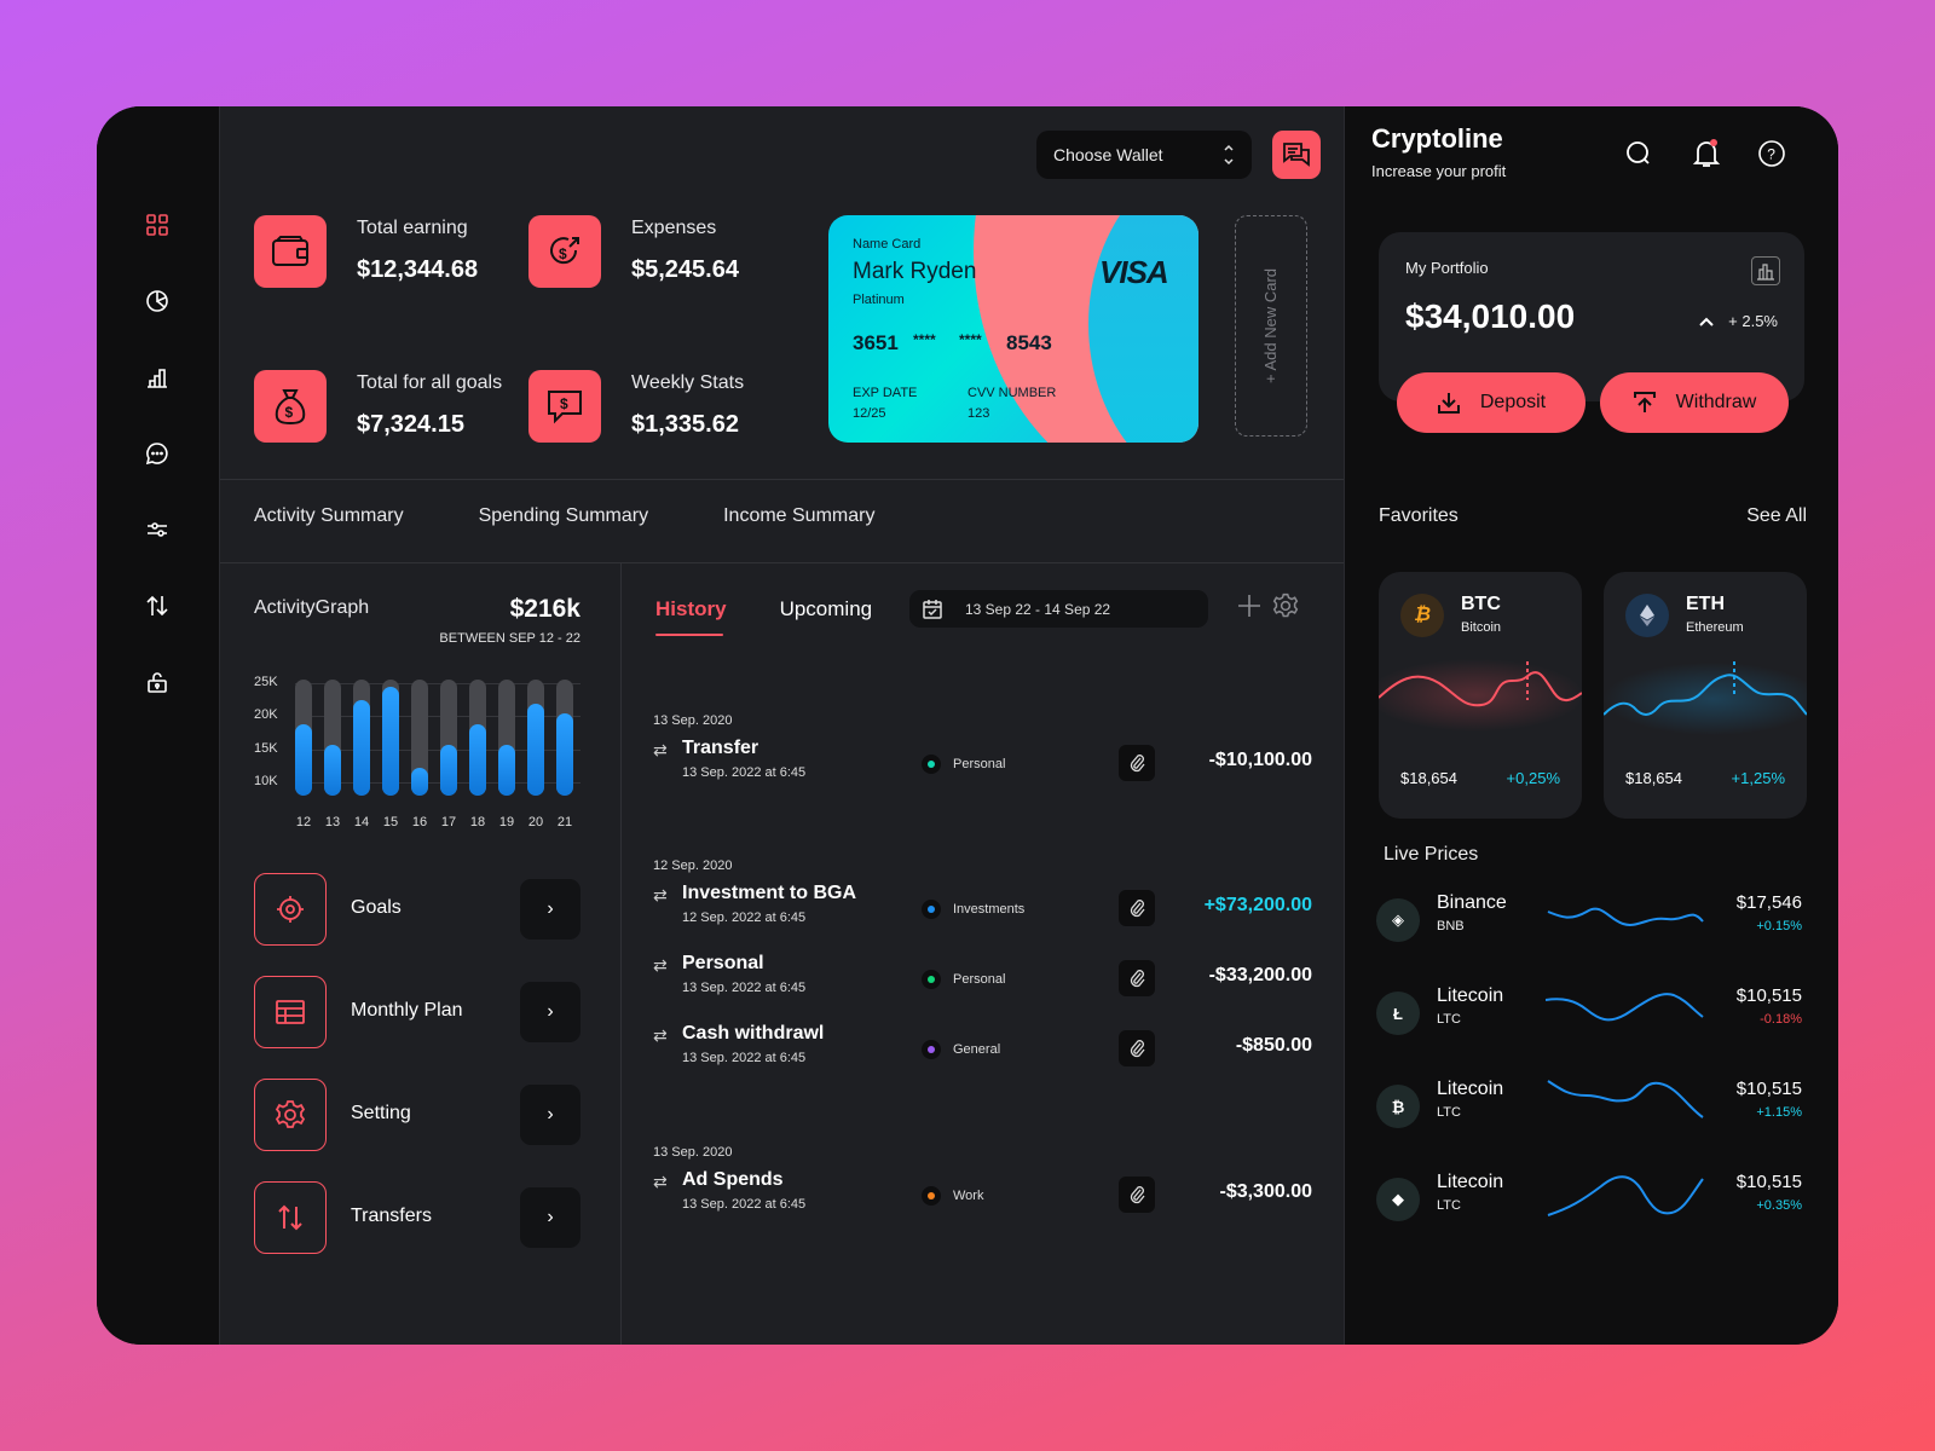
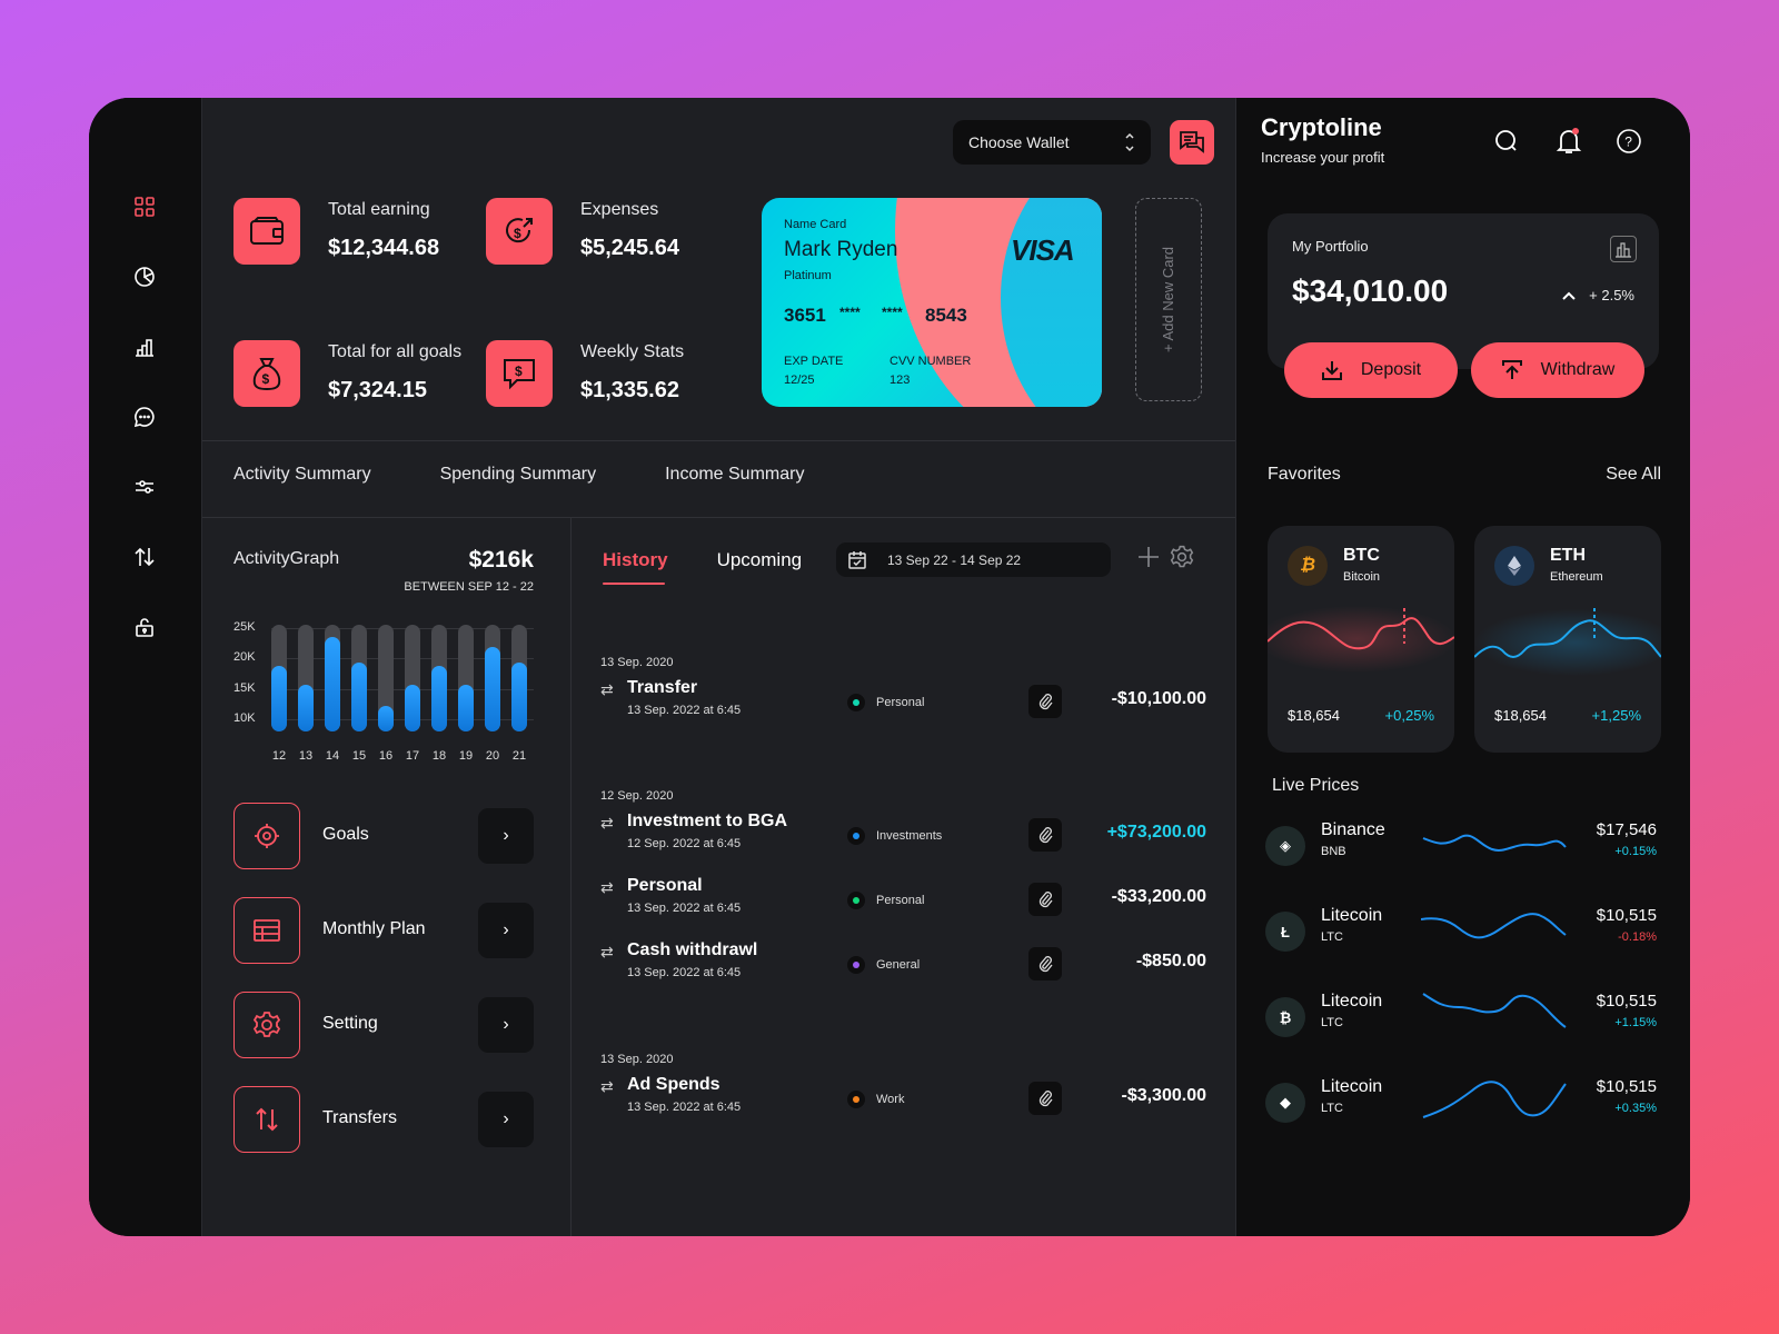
14: 22K -> 23K
15: 24K -> 19K
21: 20K -> 19K
